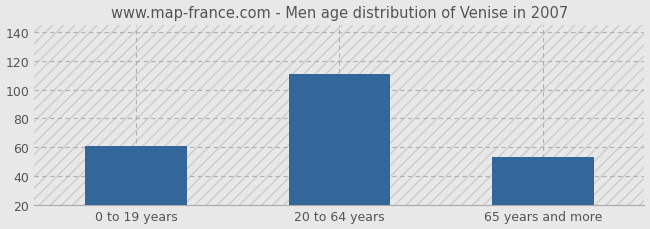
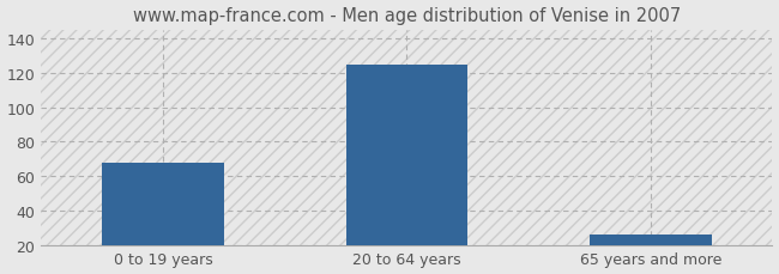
0 to 19 years: 61 -> 68
20 to 64 years: 111 -> 125
65 years and more: 53 -> 26
